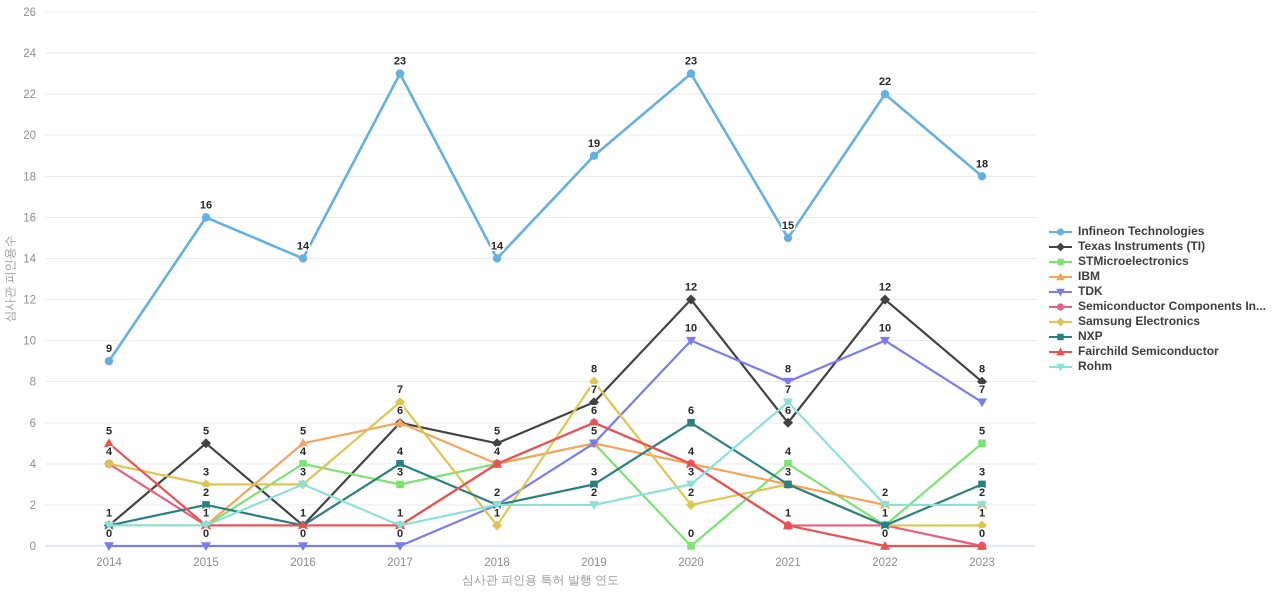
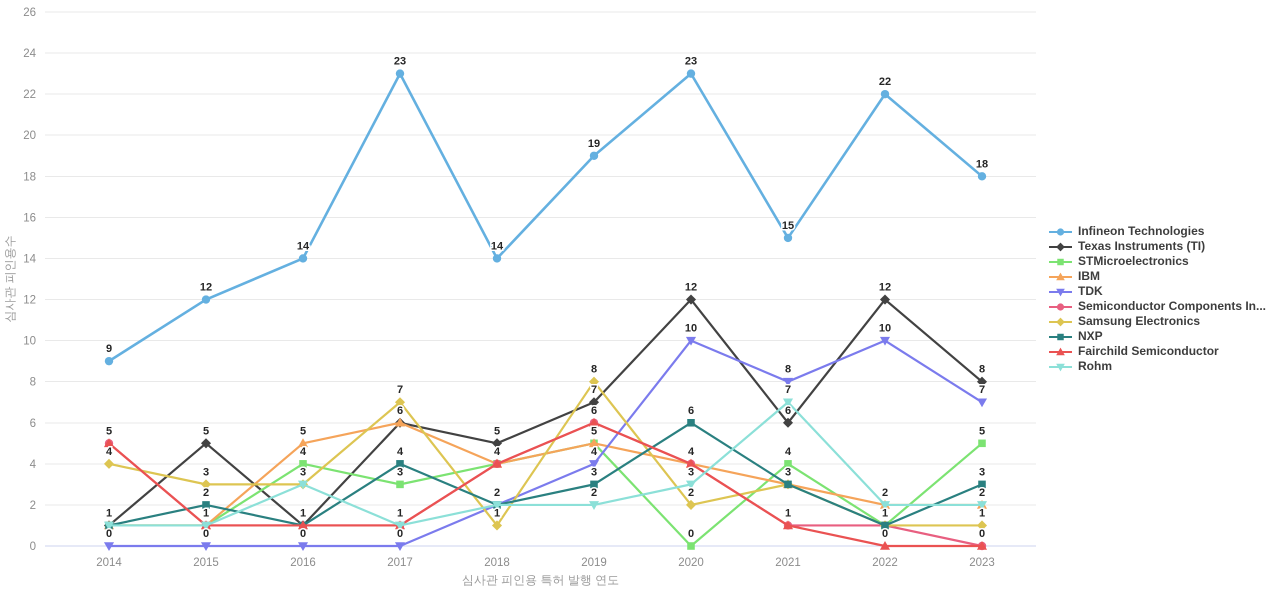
Semiconductor Components In.../2014: 4 -> 5
Infineon Technologies/2015: 16 -> 12
TDK/2019: 5 -> 4
